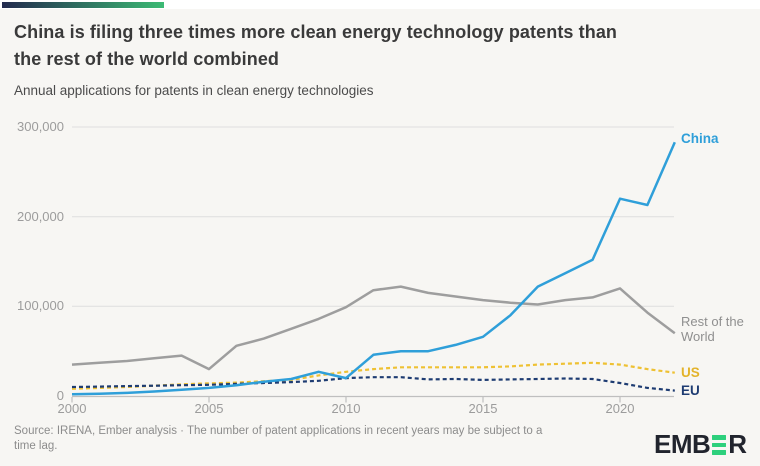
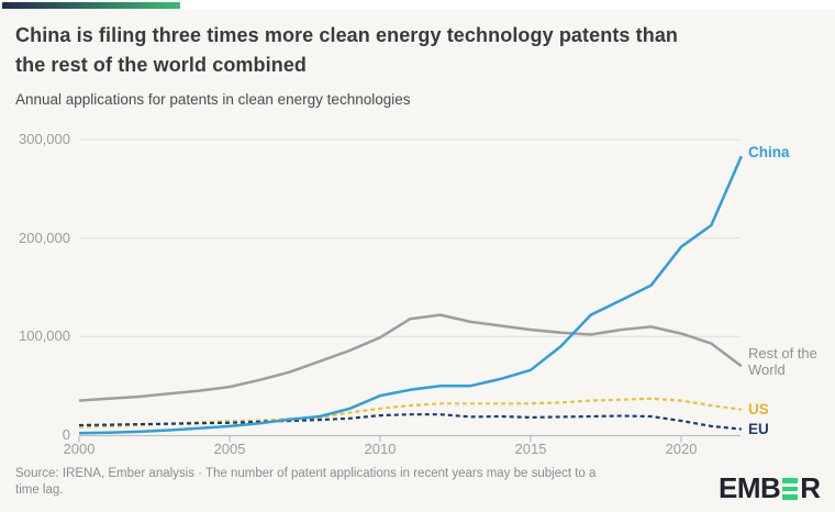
Rest of the World/2005: 30000 -> 50000
China/2010: 20000 -> 40000
China/2020: 220000 -> 190000
Rest of the World/2020: 120000 -> 100000
